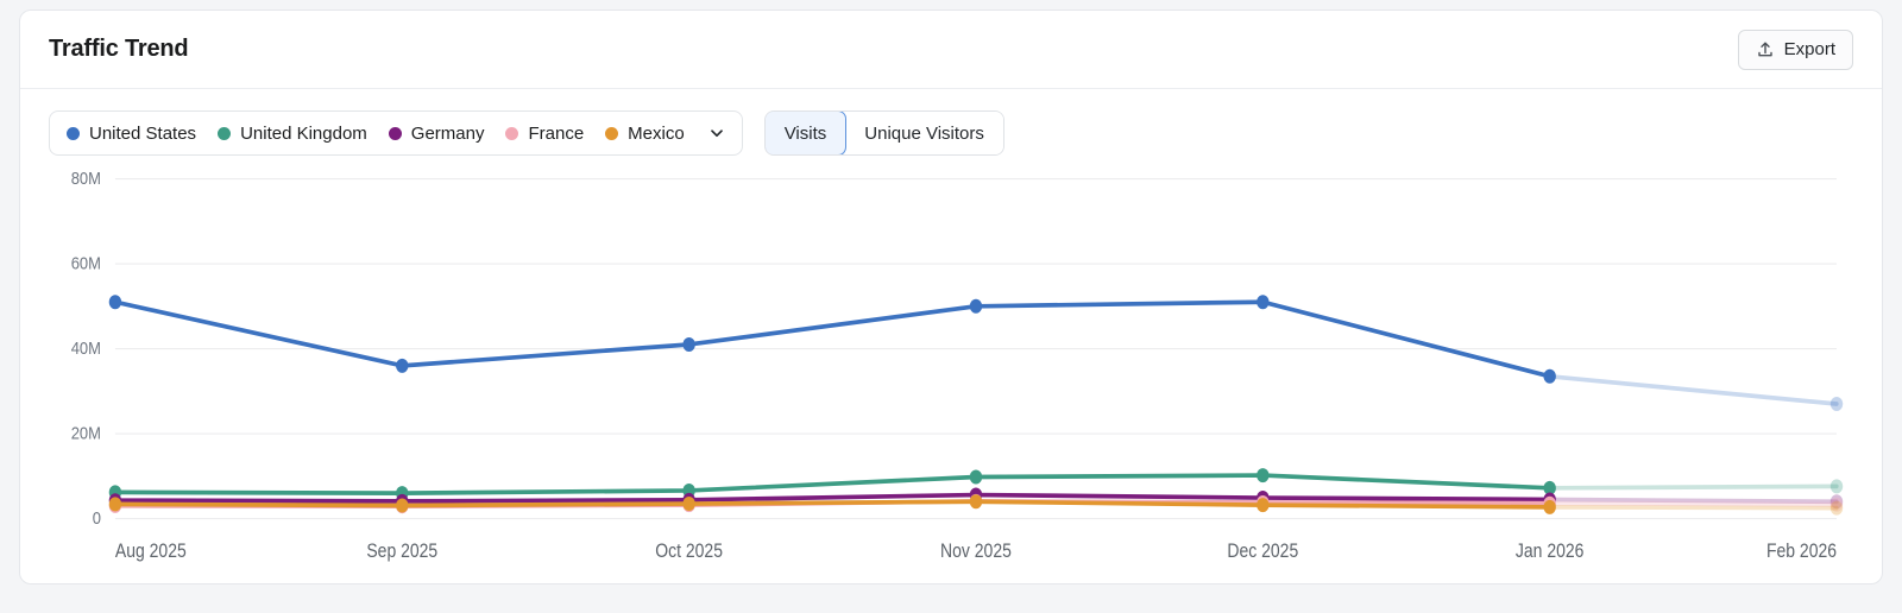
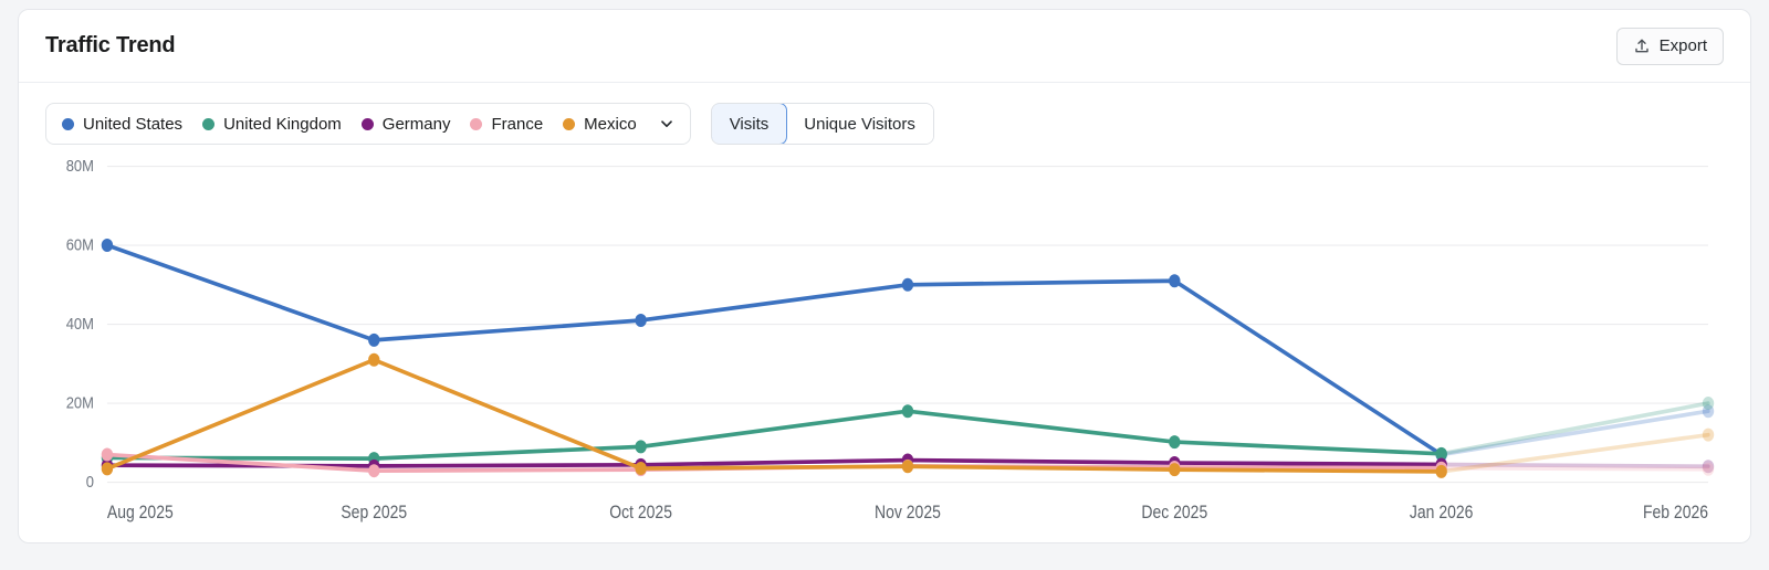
United States/Aug 2025: 51M -> 60M
France/Aug 2025: 3M -> 7M
Mexico/Sep 2025: 3M -> 31M
United Kingdom/Oct 2025: 7M -> 9M
United Kingdom/Nov 2025: 10M -> 18M
United States/Jan 2026: 34M -> 7M
United States/Feb 2026: 27M -> 18M
United Kingdom/Feb 2026: 8M -> 20M
Mexico/Feb 2026: 2M -> 12M
